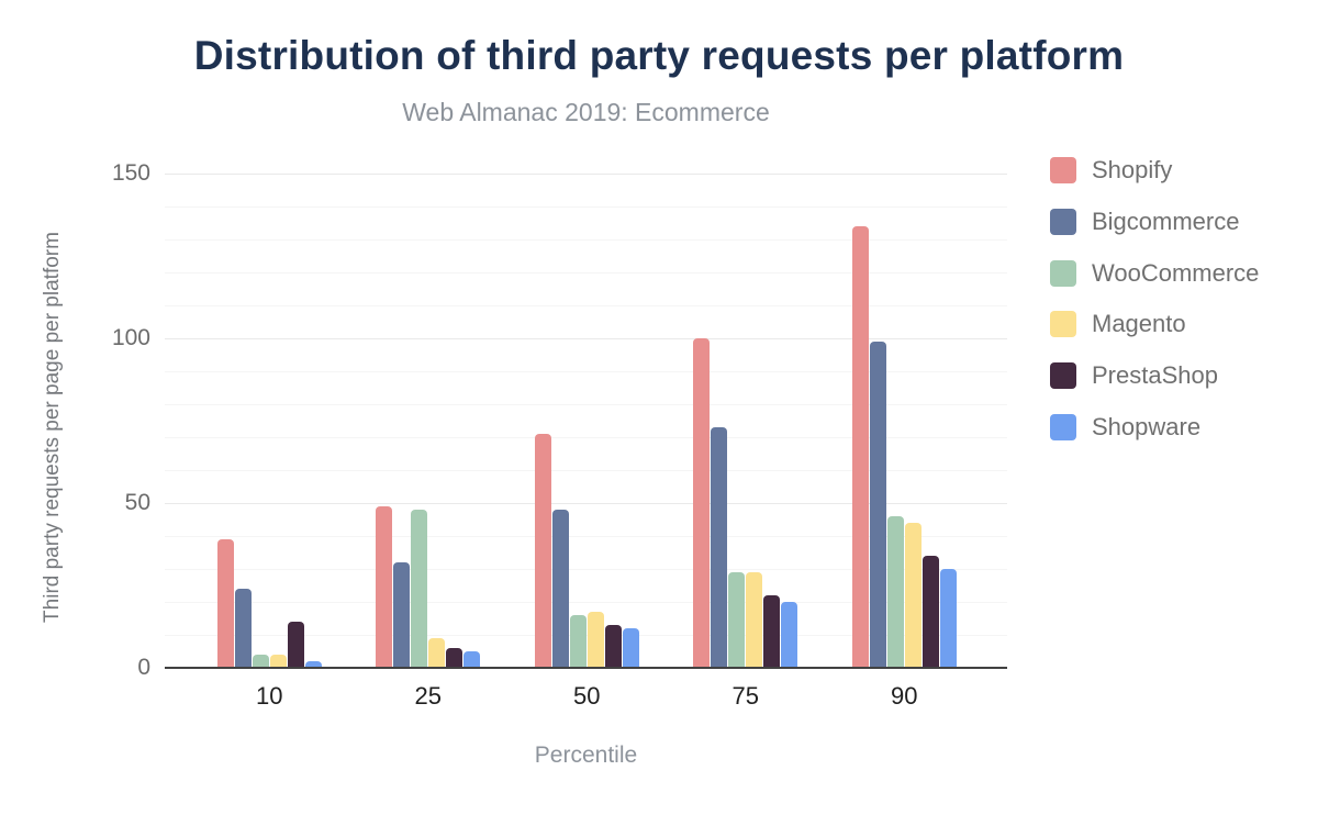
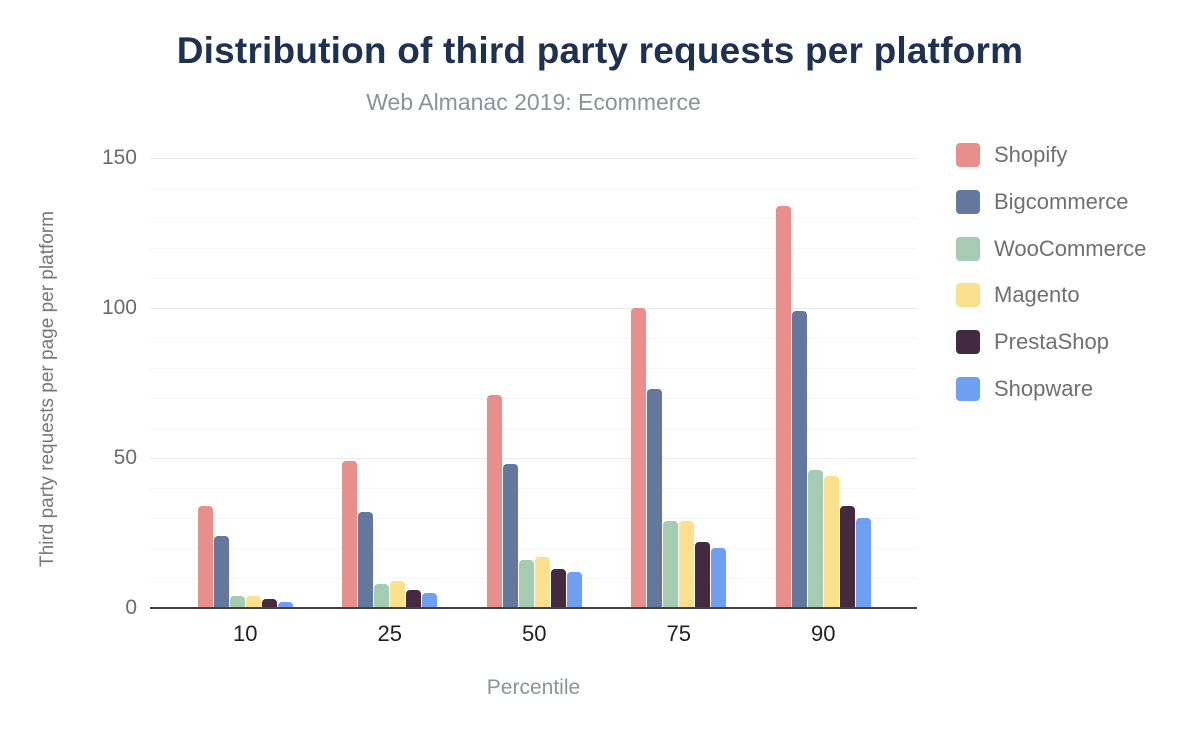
Shopify/10: 39 -> 34
PrestaShop/10: 14 -> 3
WooCommerce/25: 48 -> 8
